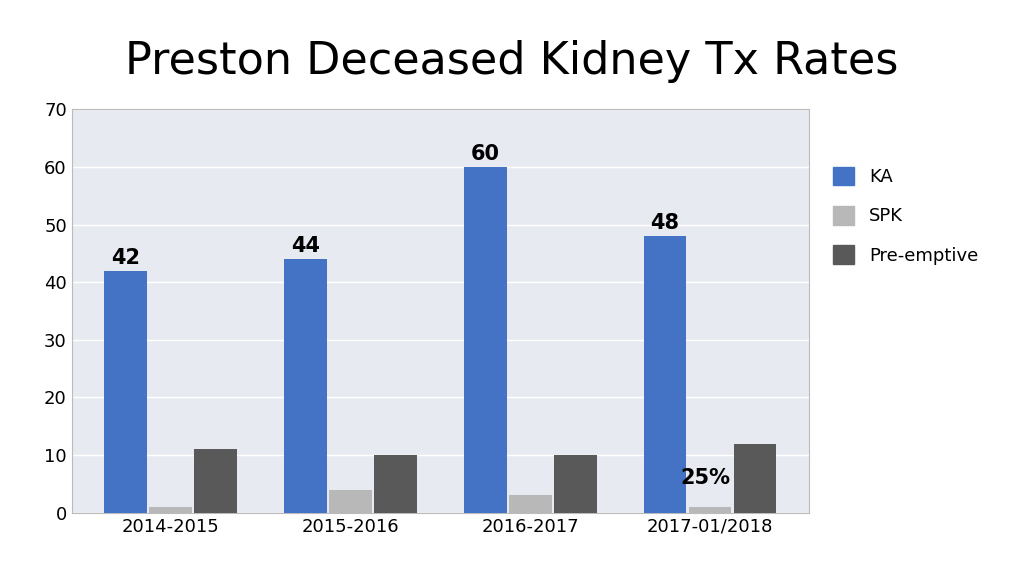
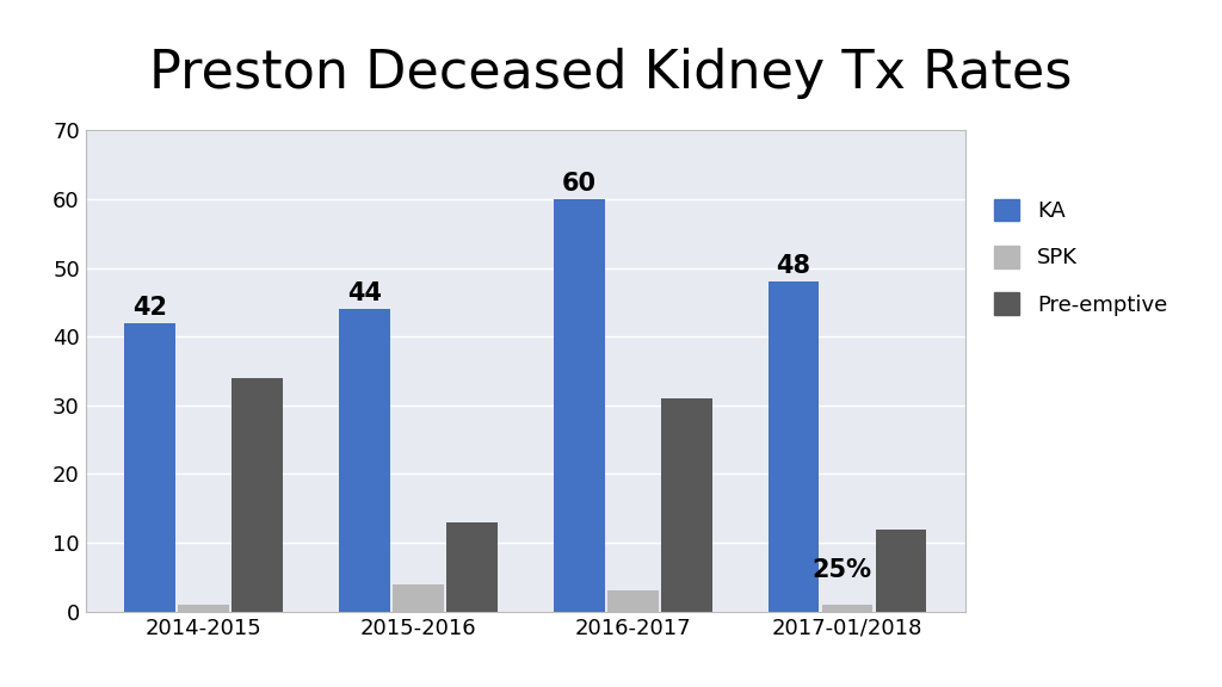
Pre-emptive/2014-2015: 11 -> 34
Pre-emptive/2015-2016: 10 -> 13
Pre-emptive/2016-2017: 10 -> 31
